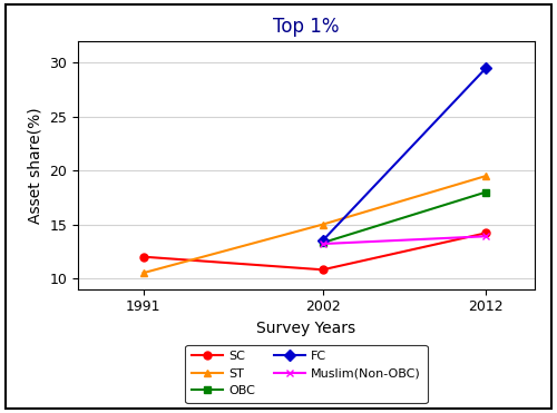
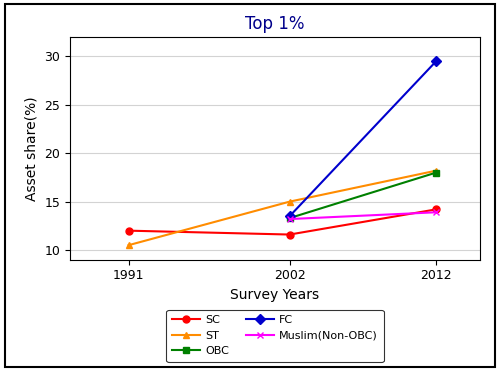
SC/2002: 10.8 -> 11.6
ST/2012: 19.5 -> 18.2
